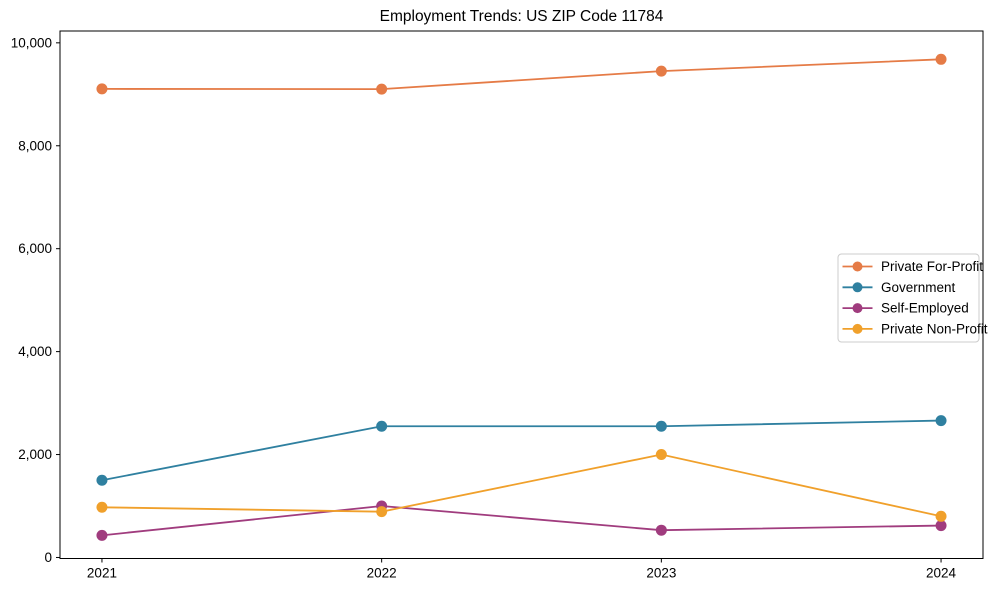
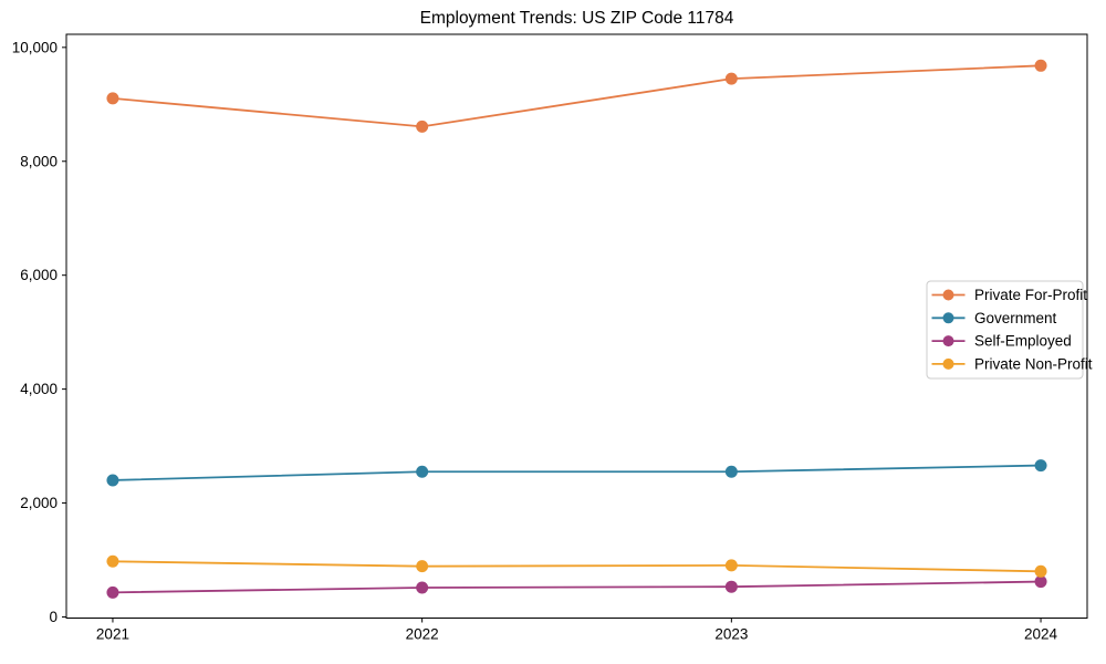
Government/2021: 1500 -> 2400
Private For-Profit/2022: 9100 -> 8600
Self-Employed/2022: 1000 -> 500
Private Non-Profit/2023: 2000 -> 900
